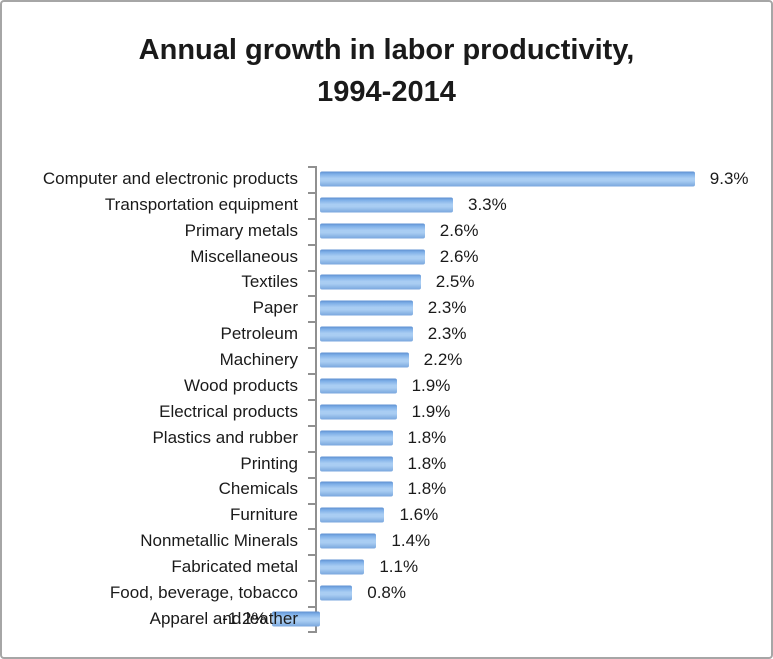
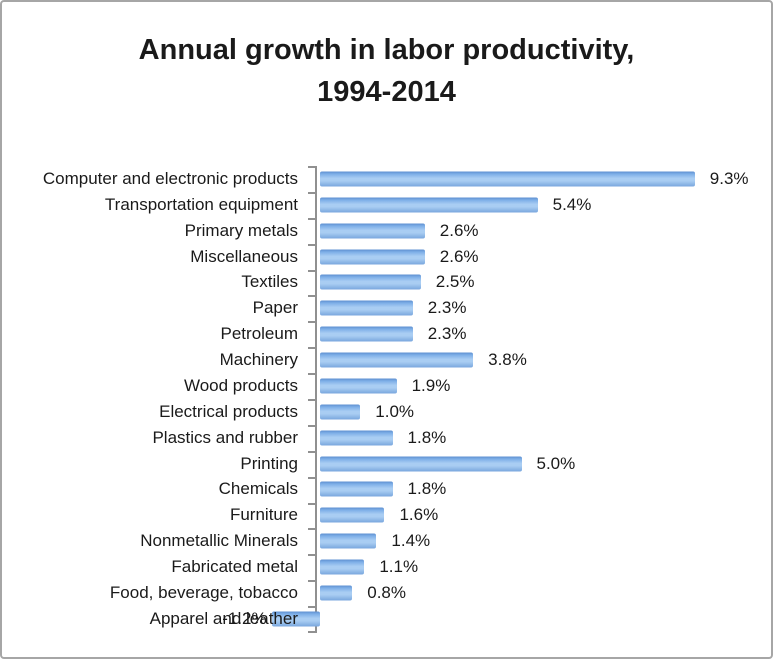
Transportation equipment: 3.3% -> 5.4%
Machinery: 2.2% -> 3.8%
Electrical products: 1.9% -> 1.0%
Printing: 1.8% -> 5.0%
